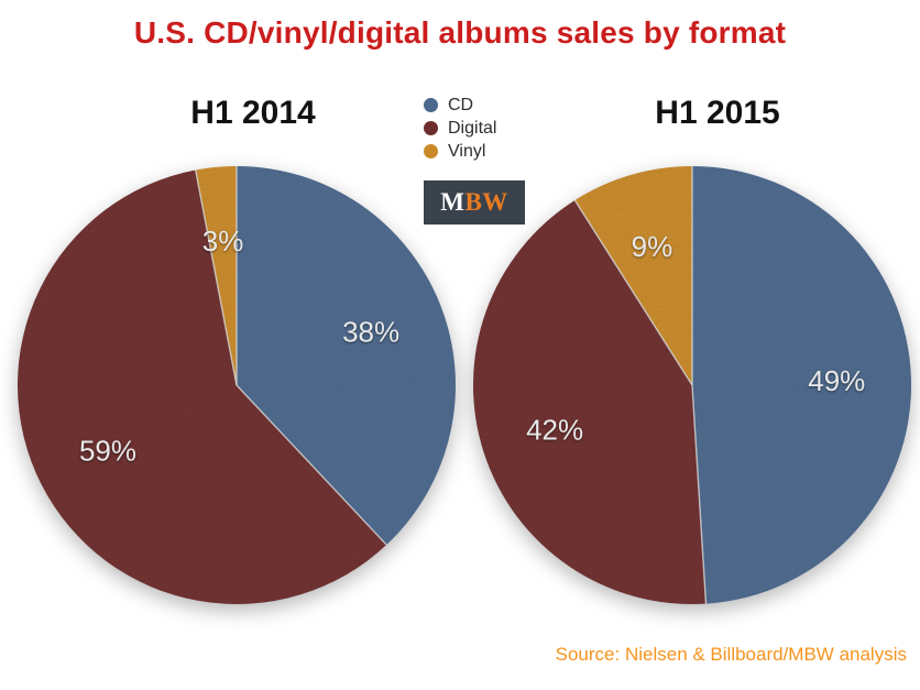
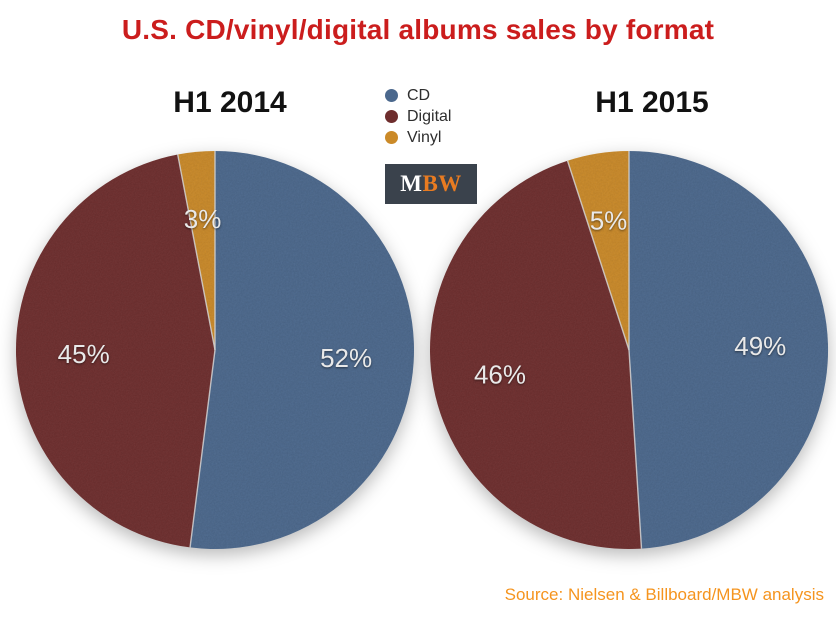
H1 2014/CD: 38% -> 52%
H1 2014/Digital: 59% -> 45%
H1 2015/Digital: 42% -> 46%
H1 2015/Vinyl: 9% -> 5%
